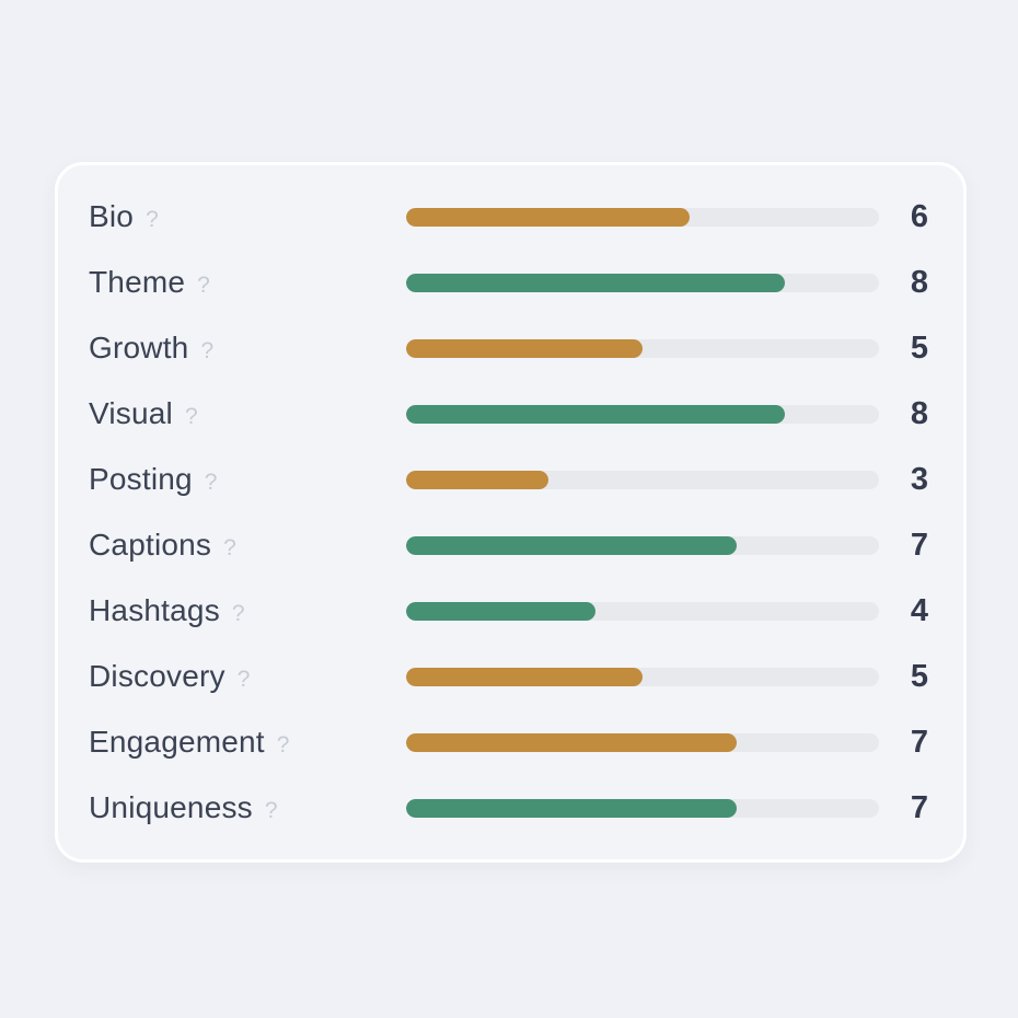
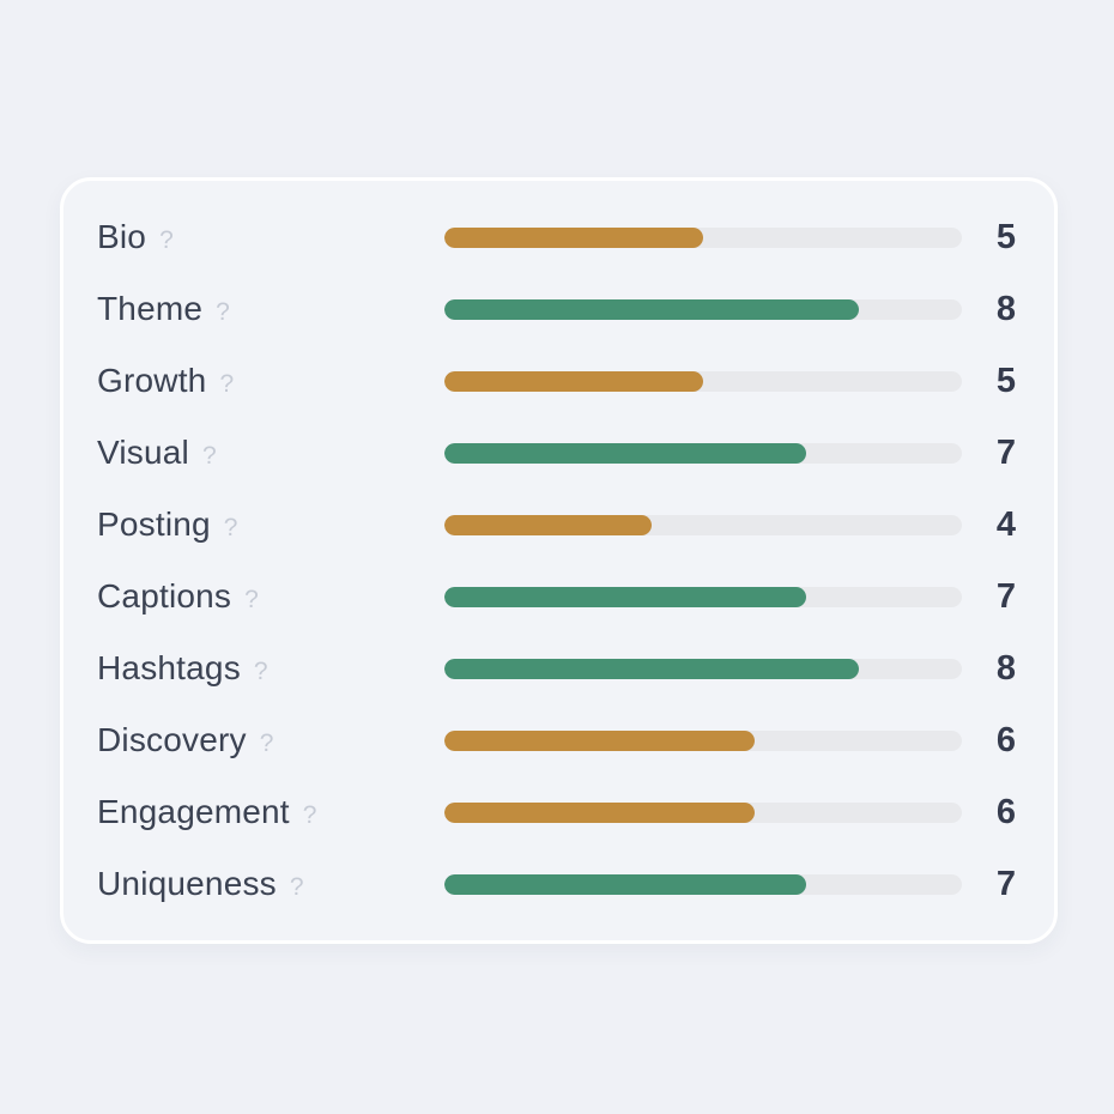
Bio: 6 -> 5
Visual: 8 -> 7
Posting: 3 -> 4
Hashtags: 4 -> 8
Discovery: 5 -> 6
Engagement: 7 -> 6
